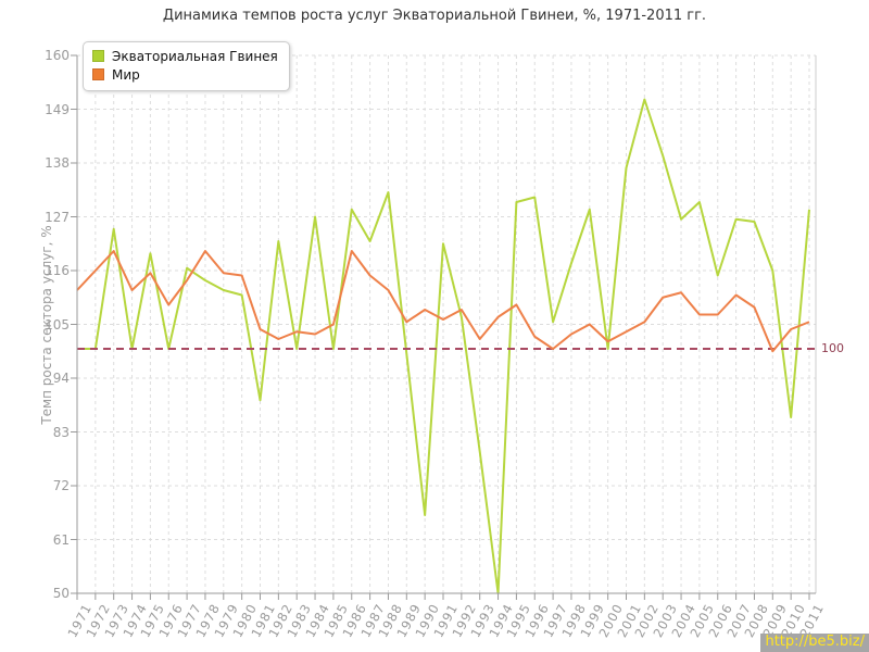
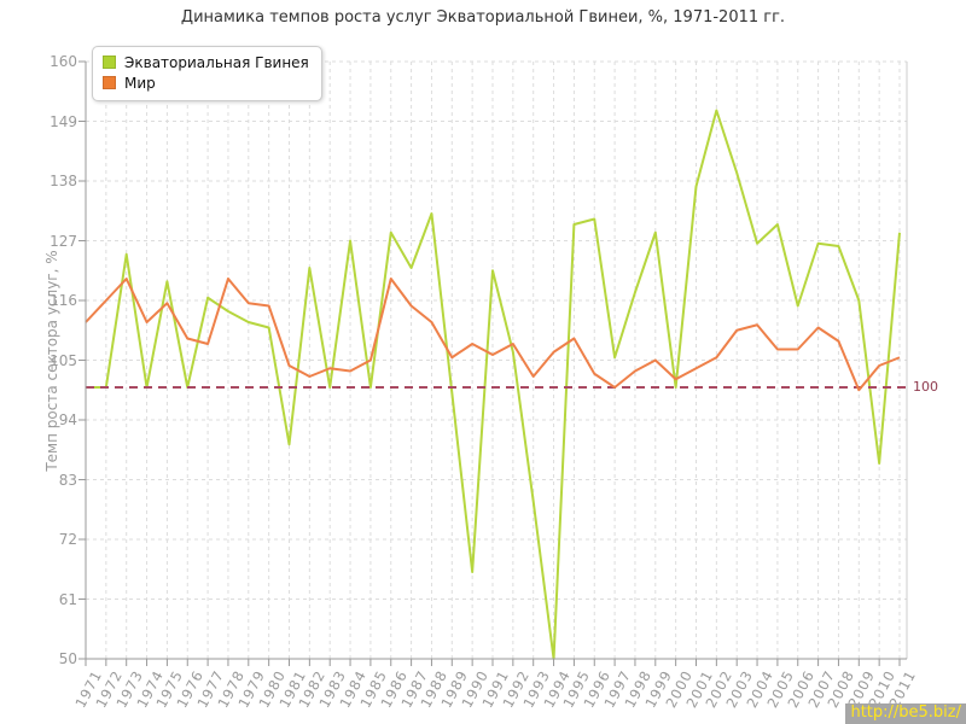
Мир/1977: 114 -> 108
